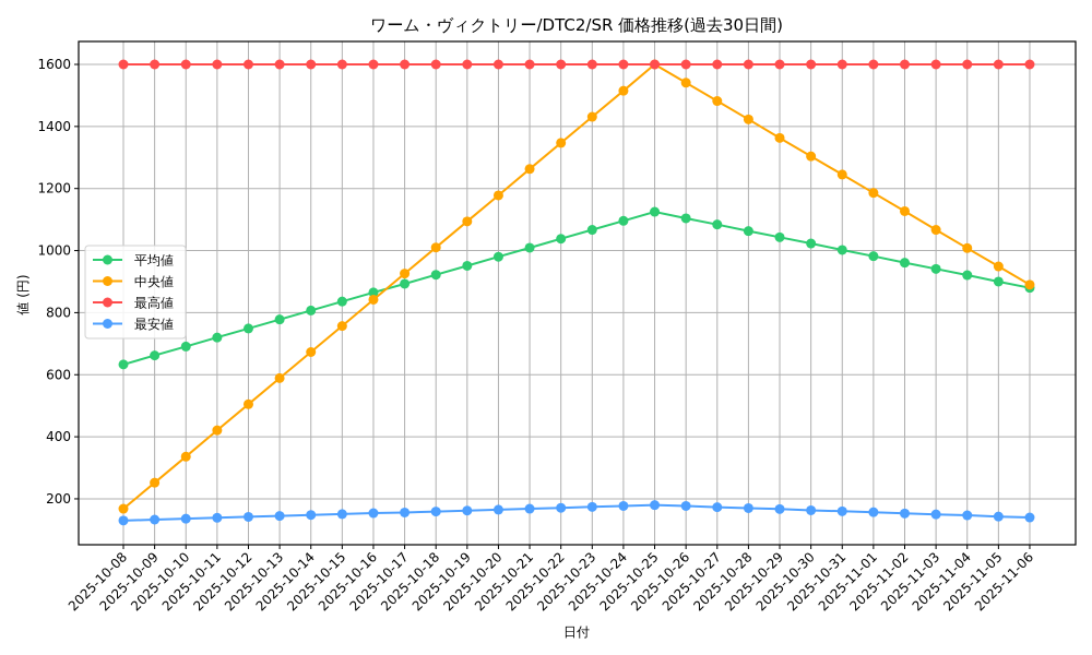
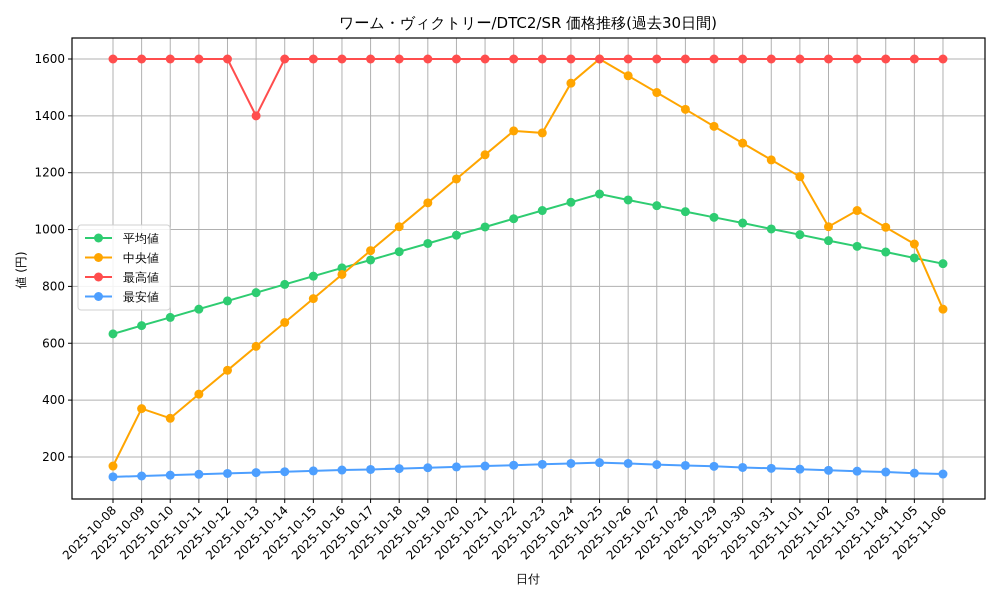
中央値/2025-10-09: 250 -> 370
最高値/2025-10-13: 1600 -> 1400
中央値/2025-10-23: 1430 -> 1340
中央値/2025-11-02: 1130 -> 1010
中央値/2025-11-06: 890 -> 720
